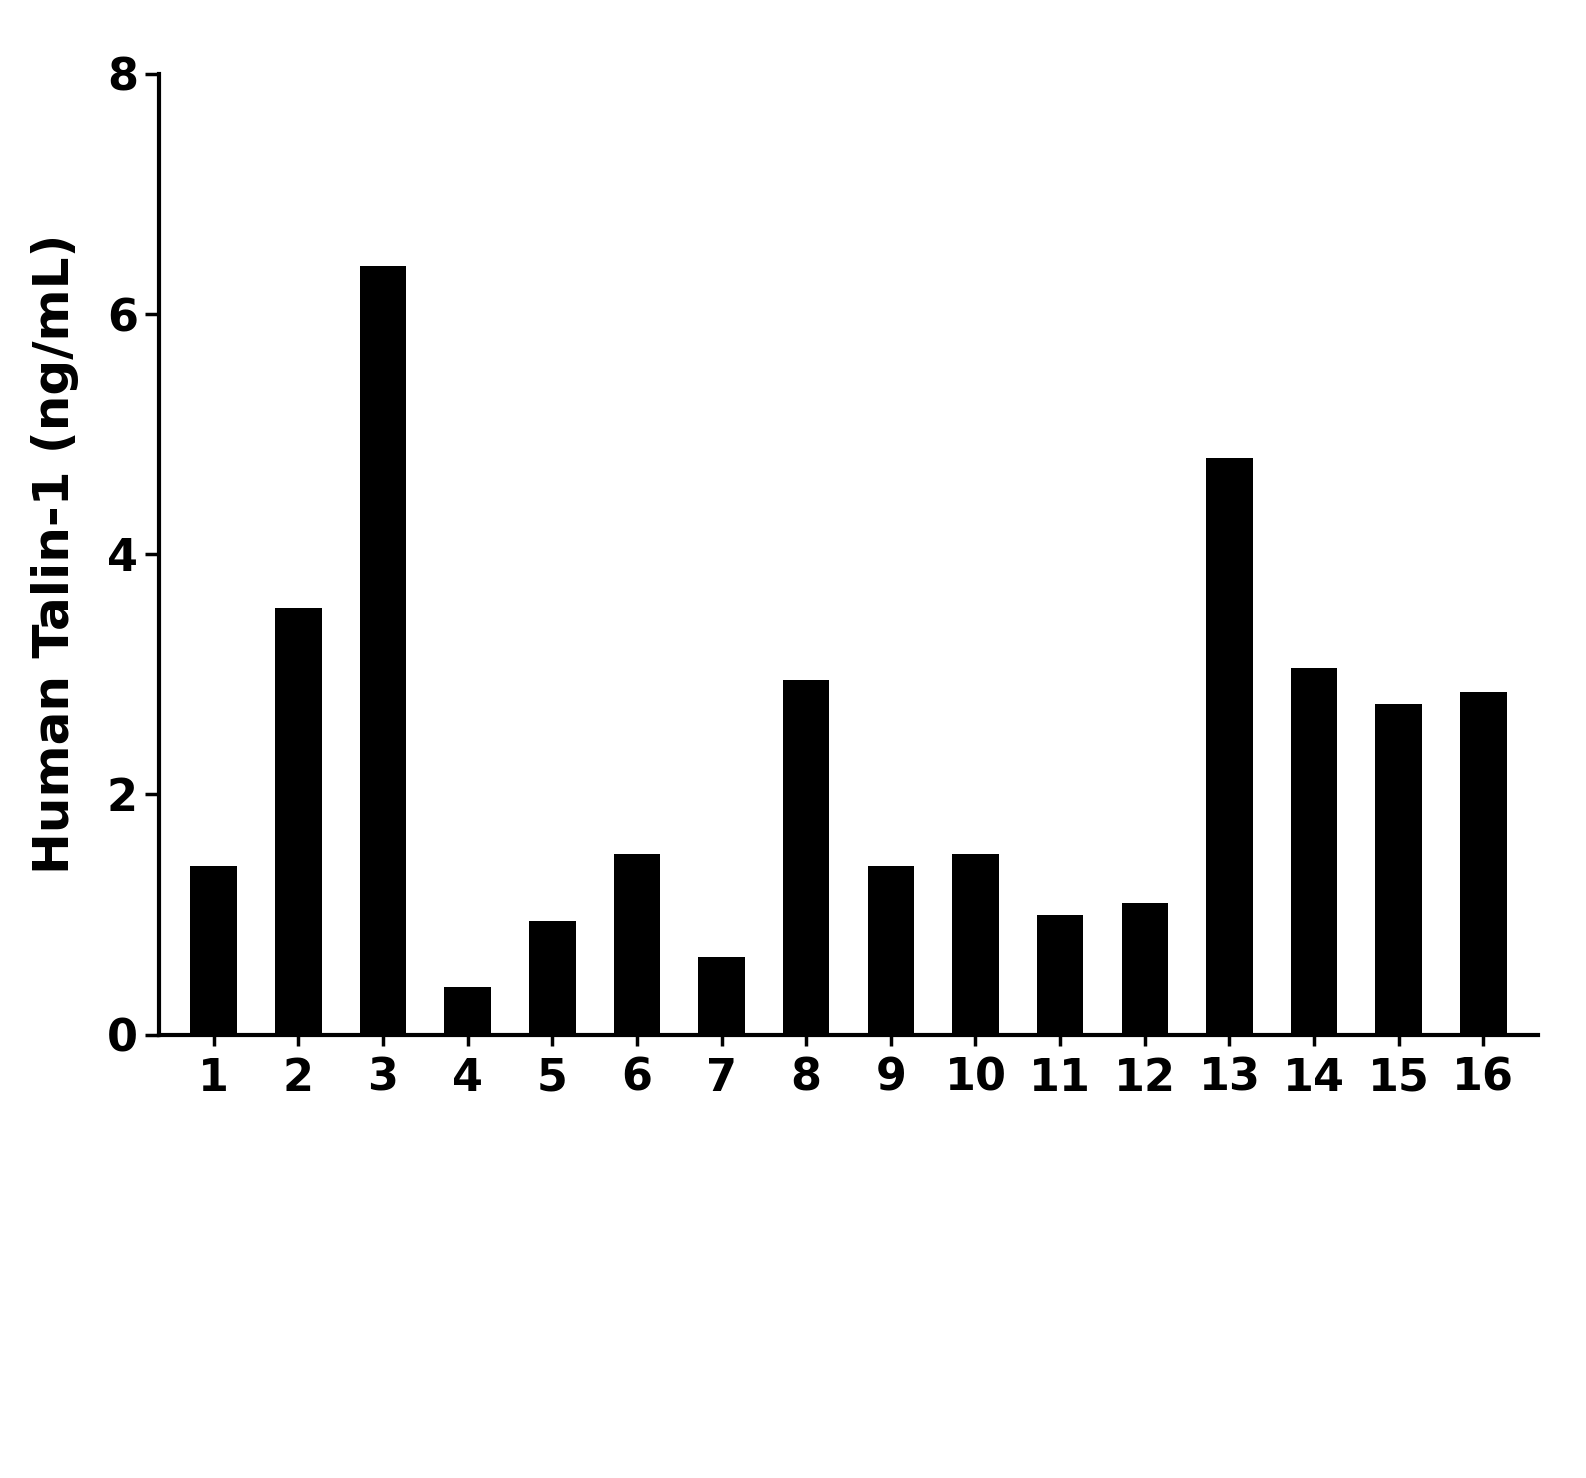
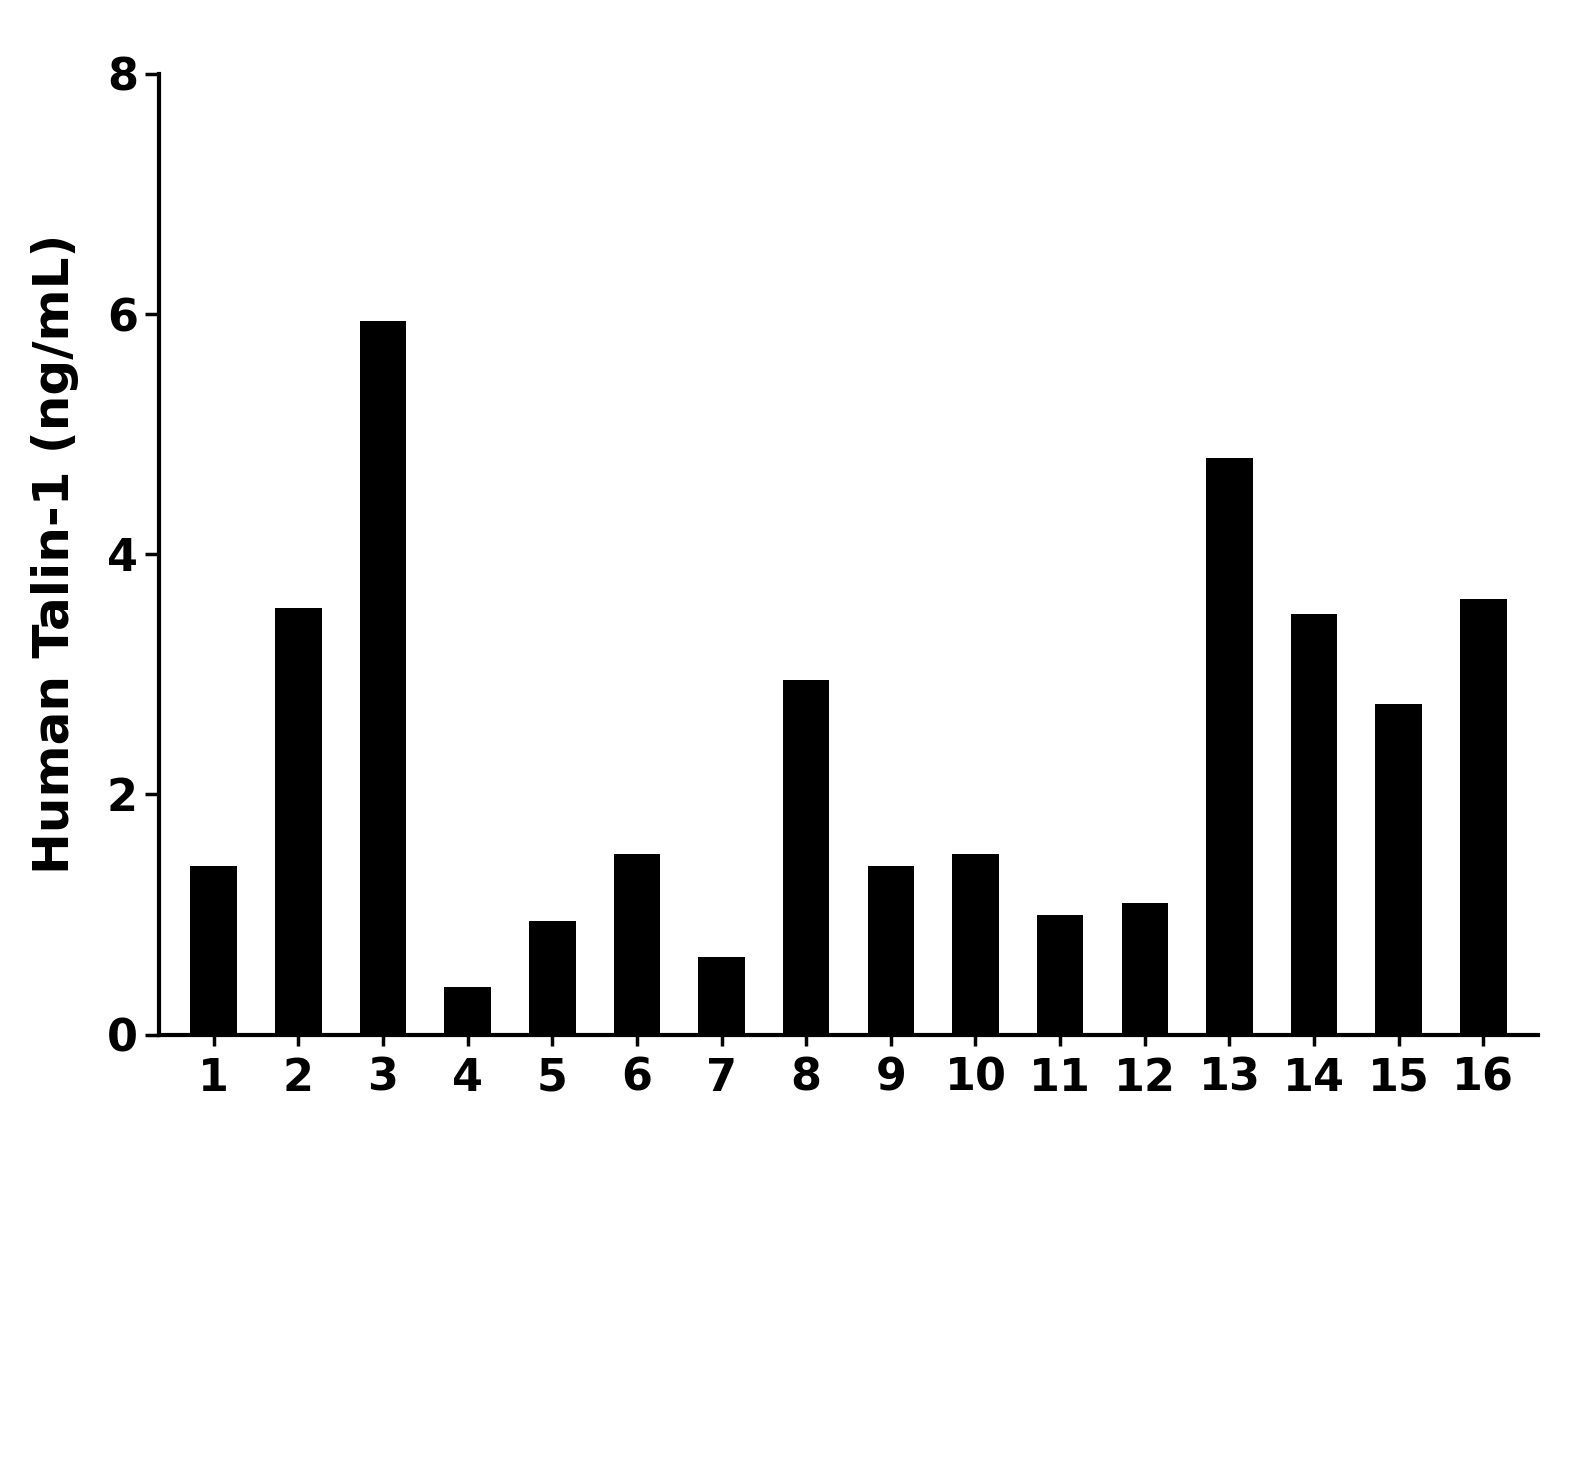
3: 6.40 -> 5.94
14: 3.05 -> 3.50
16: 2.85 -> 3.63
